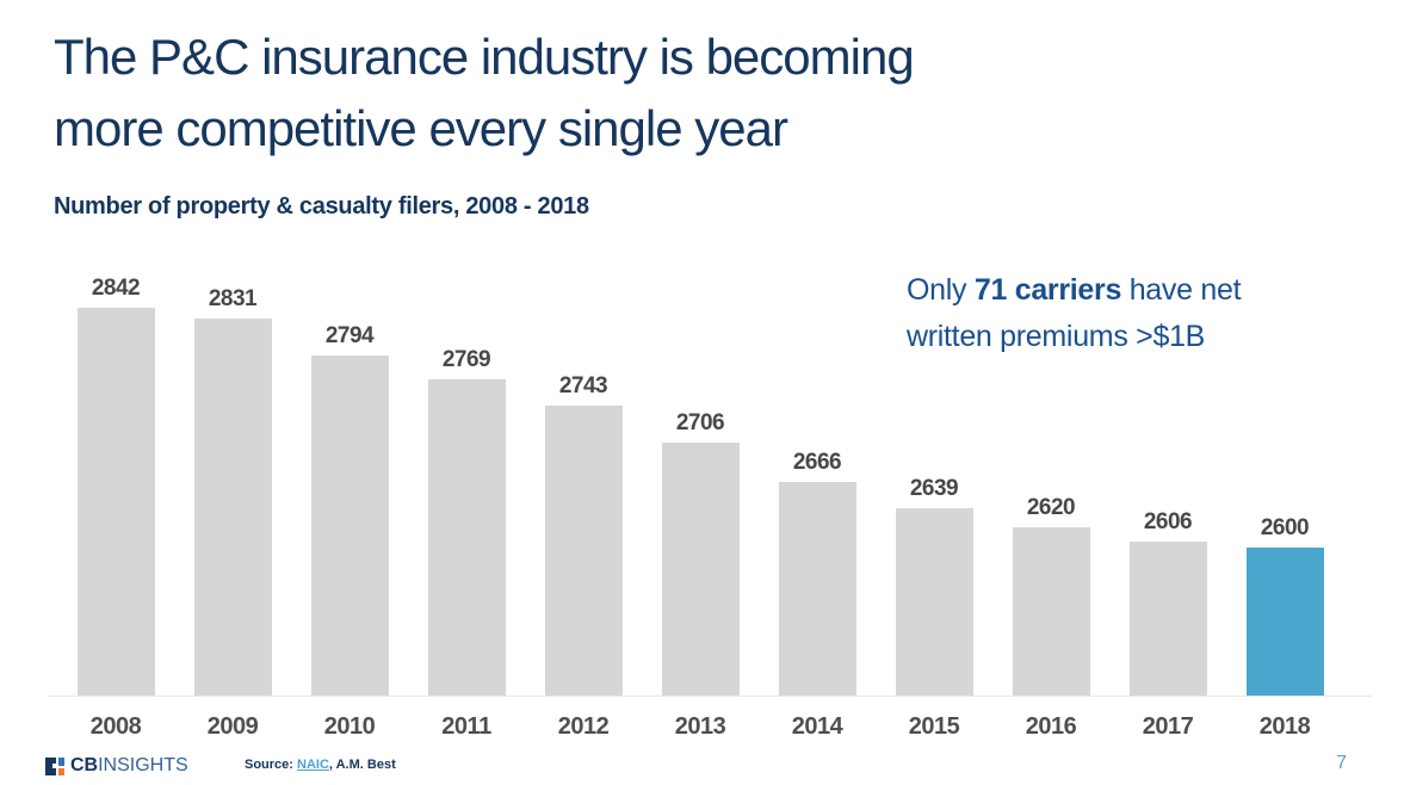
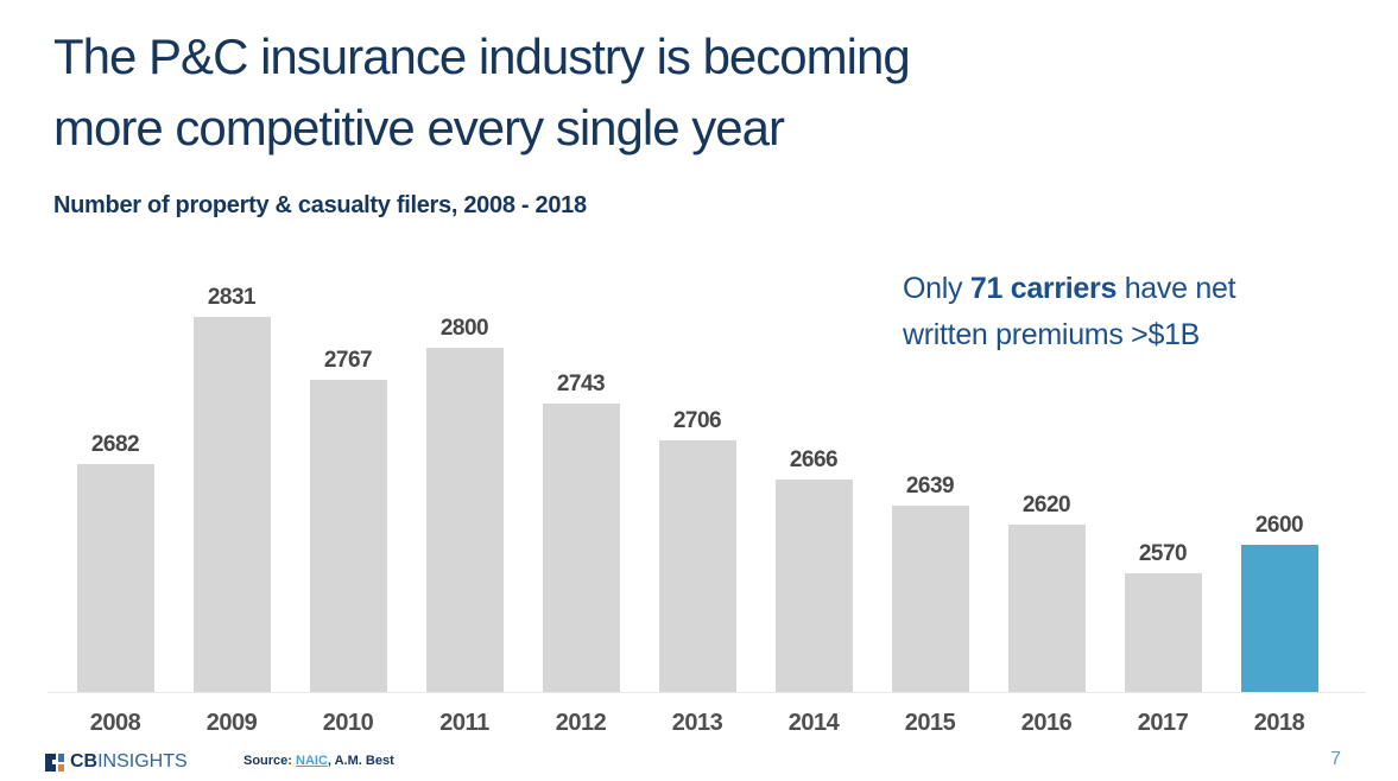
2008: 2842 -> 2682
2010: 2794 -> 2767
2011: 2769 -> 2800
2017: 2606 -> 2570
